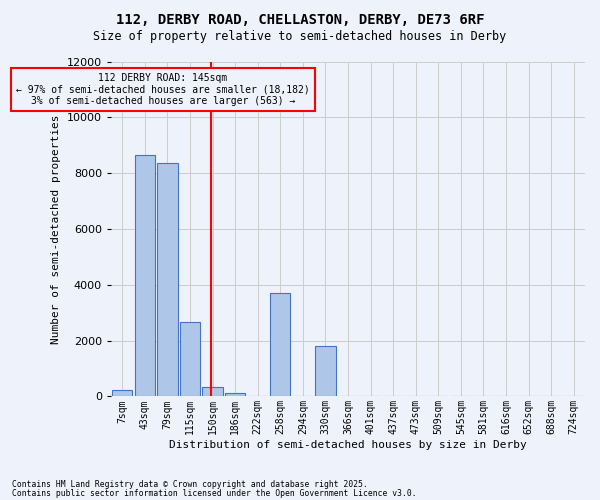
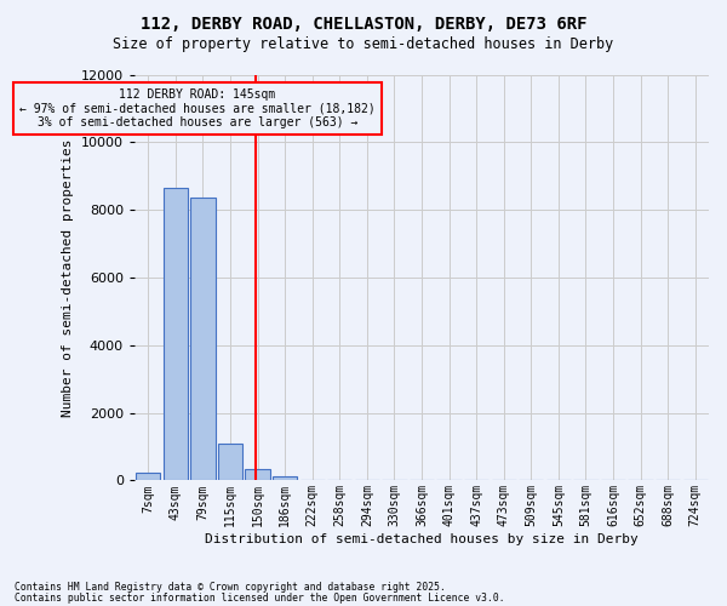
115sqm: 2650 -> 1100
258sqm: 3700 -> 10
330sqm: 1800 -> 0
